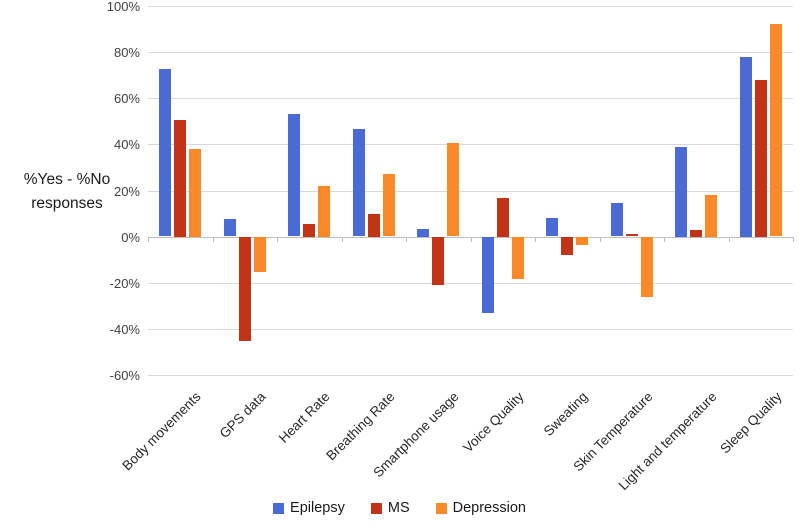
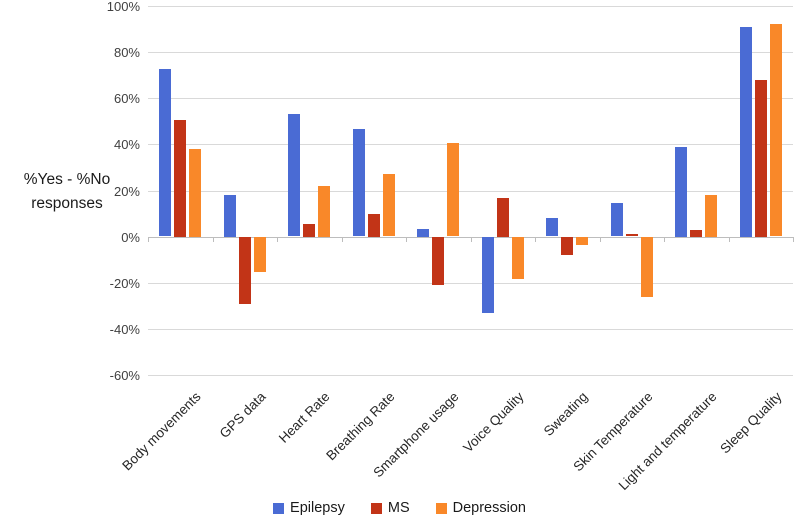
Epilepsy/GPS data: 8% -> 18%
MS/GPS data: -45% -> -29%
Epilepsy/Sleep Quality: 78% -> 91%
